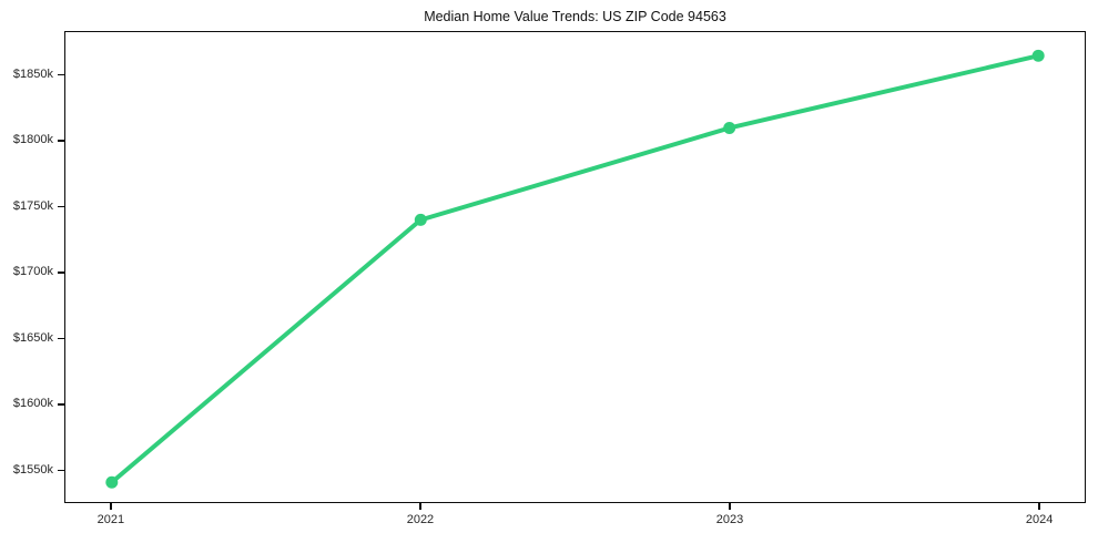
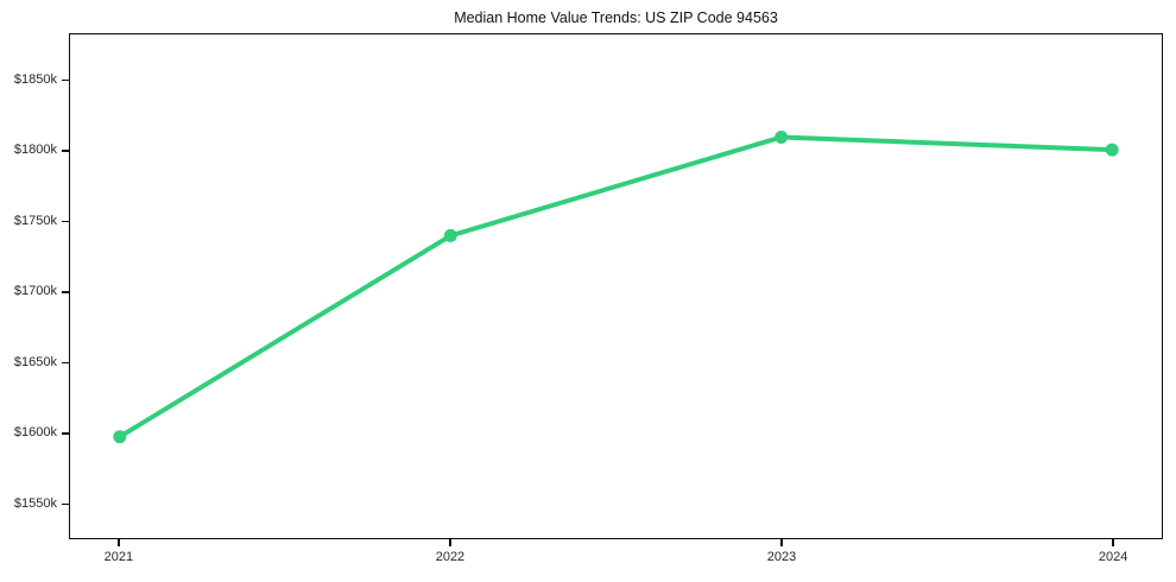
2021: $1540k -> $1597k
2024: $1865k -> $1801k
